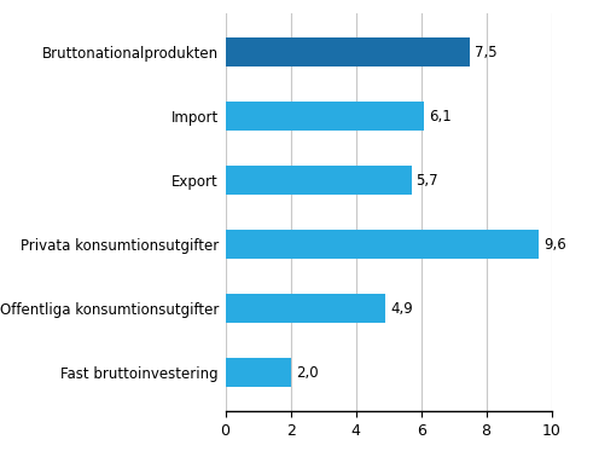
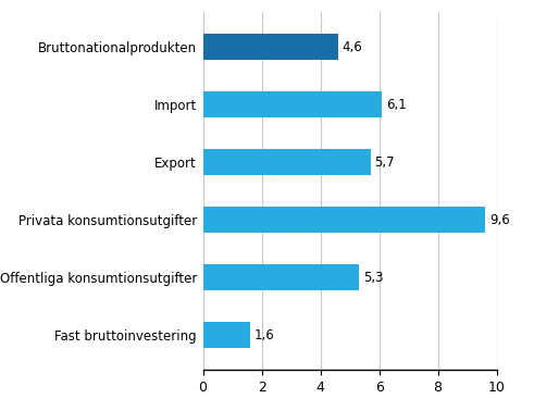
Bruttonationalprodukten: 7,5 -> 4,6
Offentliga konsumtionsutgifter: 4,9 -> 5,3
Fast bruttoinvestering: 2,0 -> 1,6
